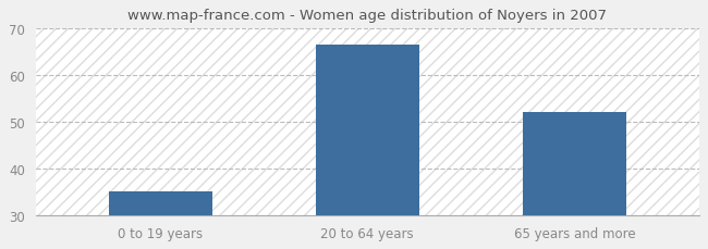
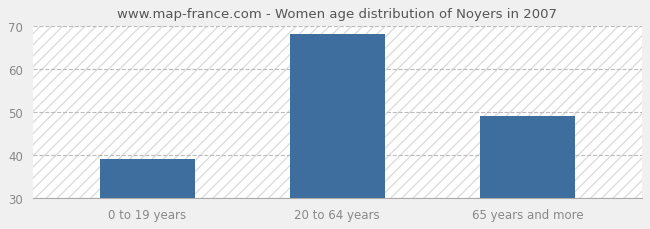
0 to 19 years: 35.0 -> 39.0
20 to 64 years: 66.5 -> 68.0
65 years and more: 52.0 -> 49.0
